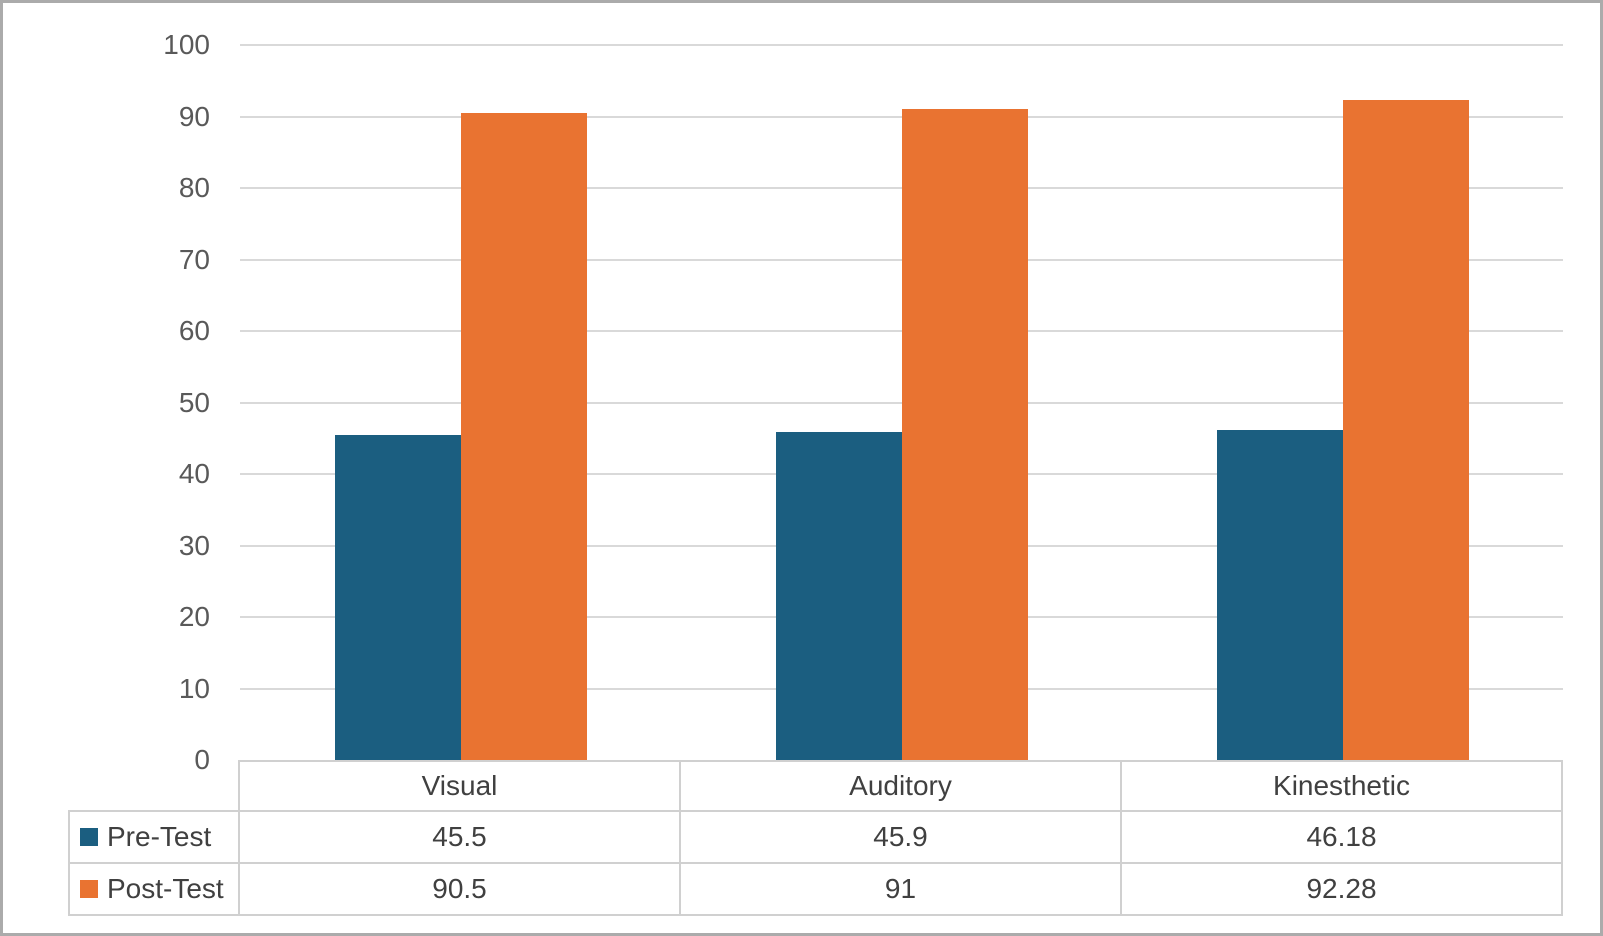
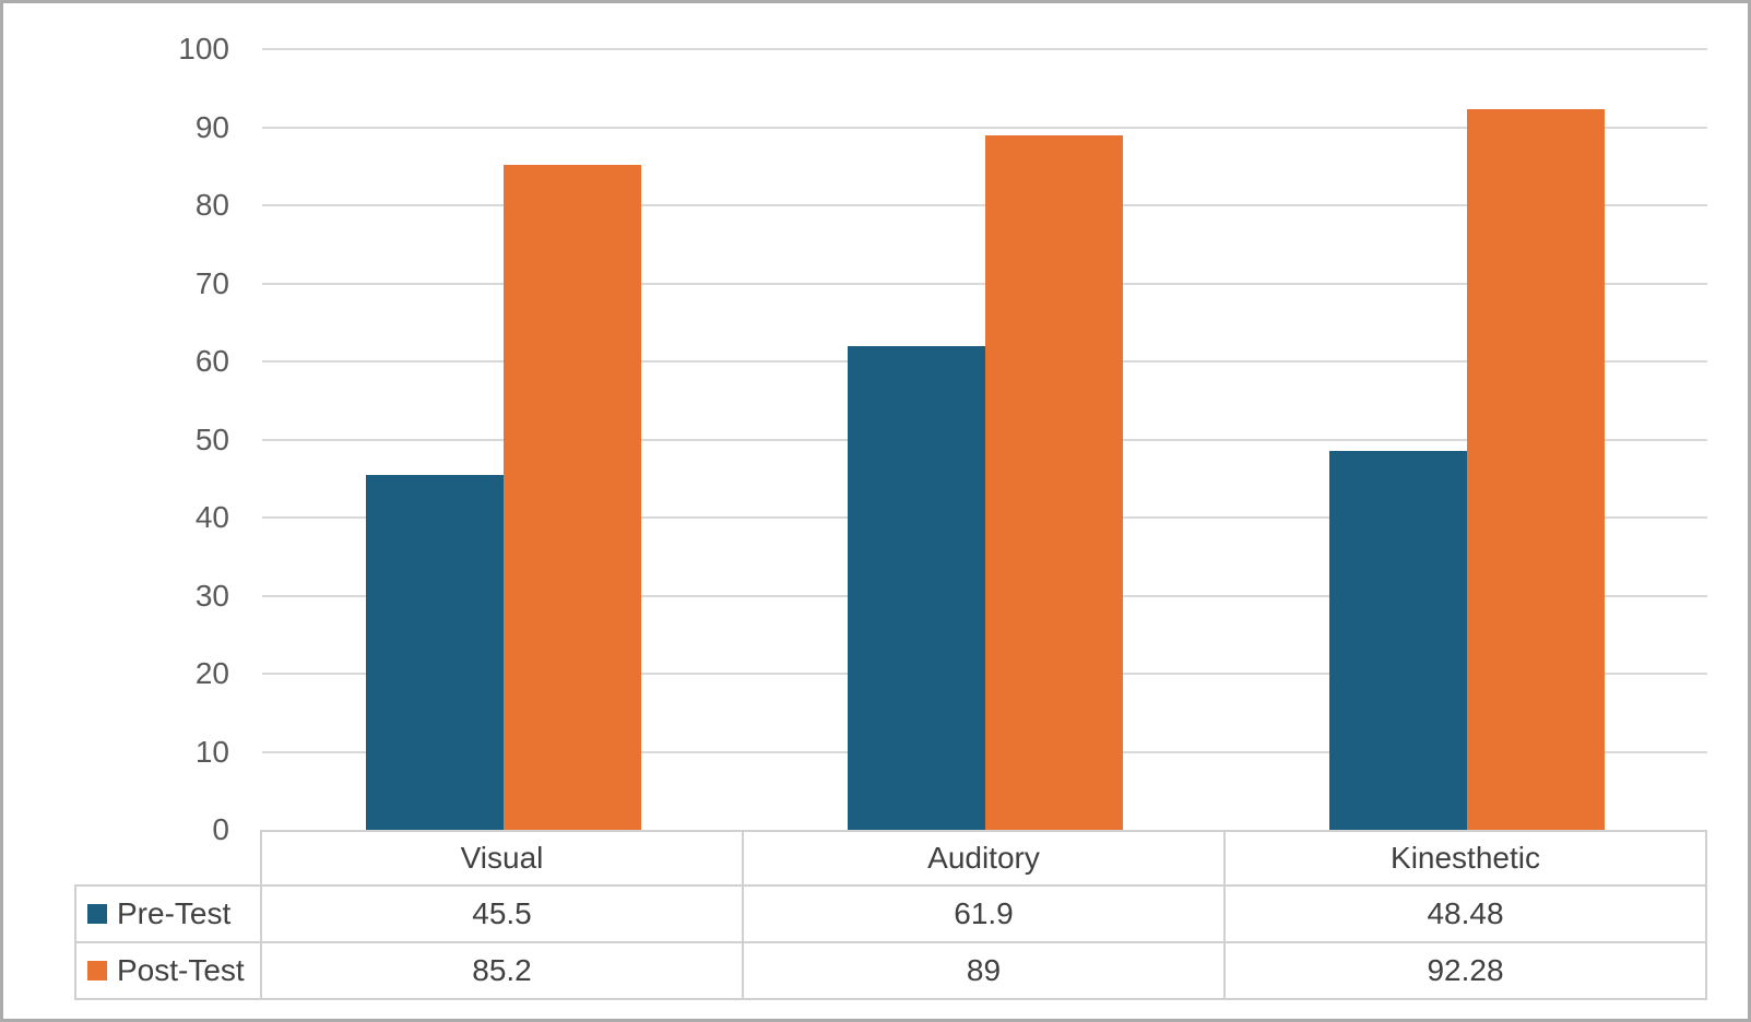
Post-Test/Visual: 90.5 -> 85.2
Pre-Test/Auditory: 45.9 -> 61.9
Post-Test/Auditory: 91 -> 89
Pre-Test/Kinesthetic: 46.18 -> 48.48
